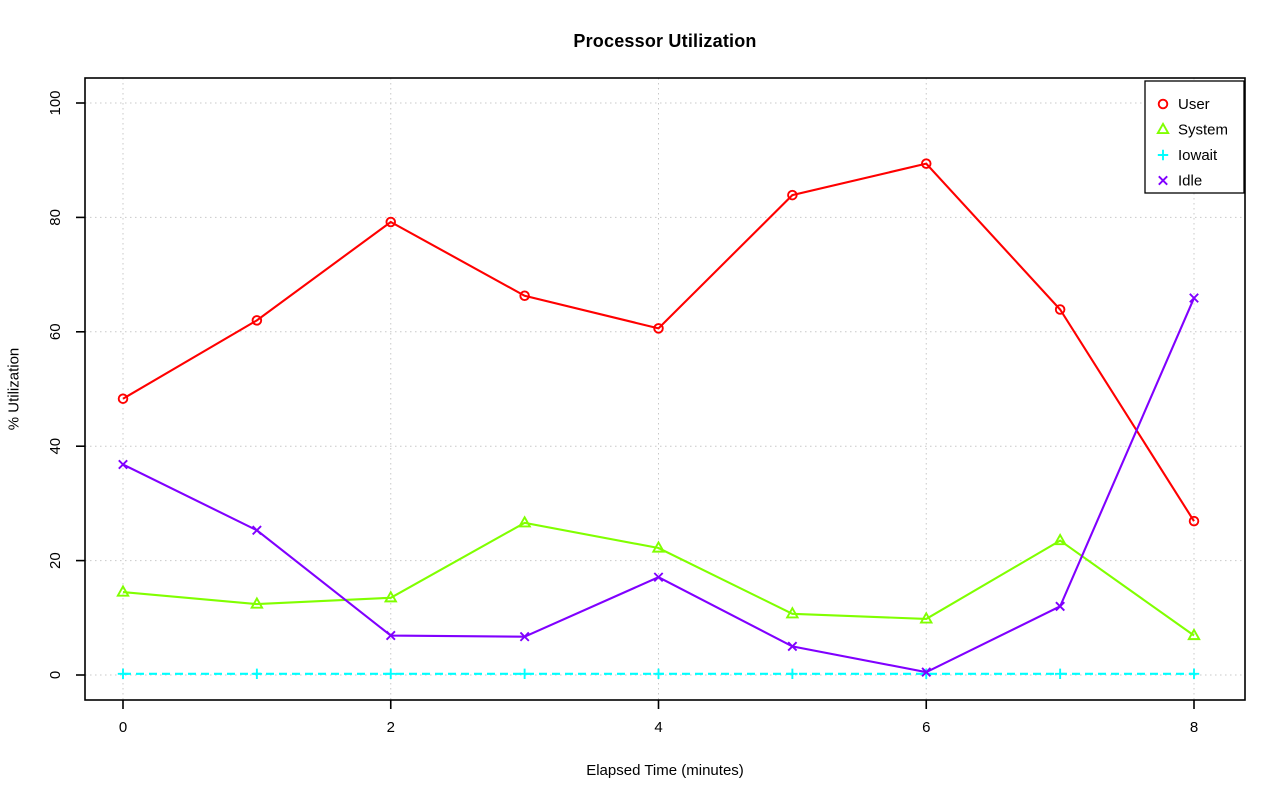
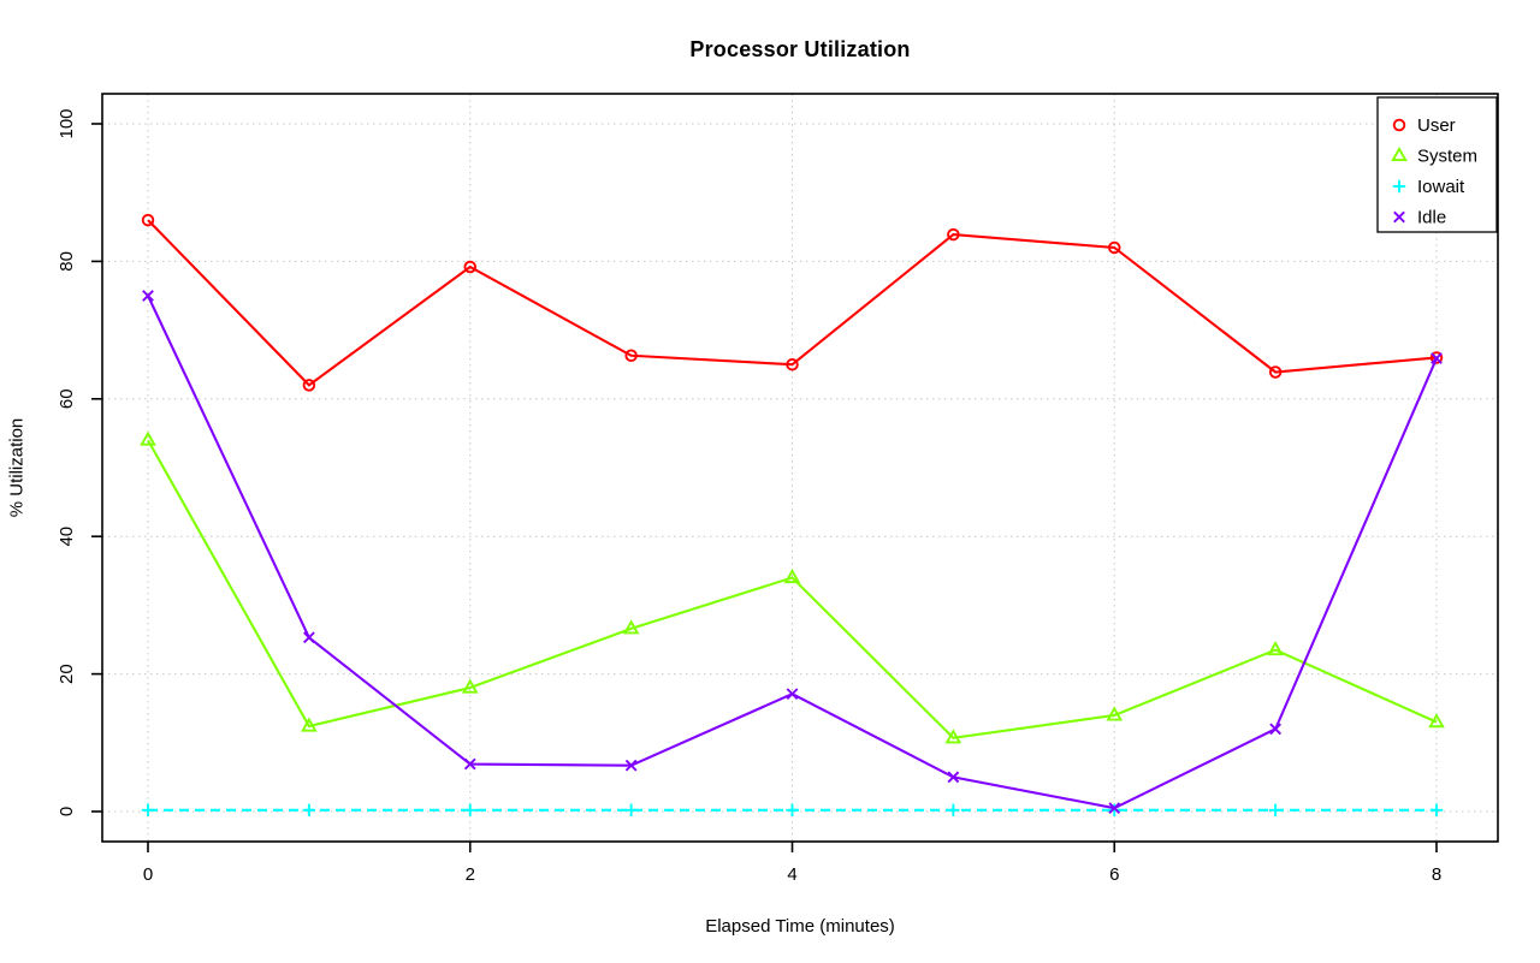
User/0: 48 -> 86
System/0: 14 -> 54
Idle/0: 37 -> 75
System/2: 14 -> 18
User/4: 61 -> 65
System/4: 22 -> 34
User/6: 89 -> 82
System/6: 10 -> 14
User/8: 27 -> 66
System/8: 7 -> 13
